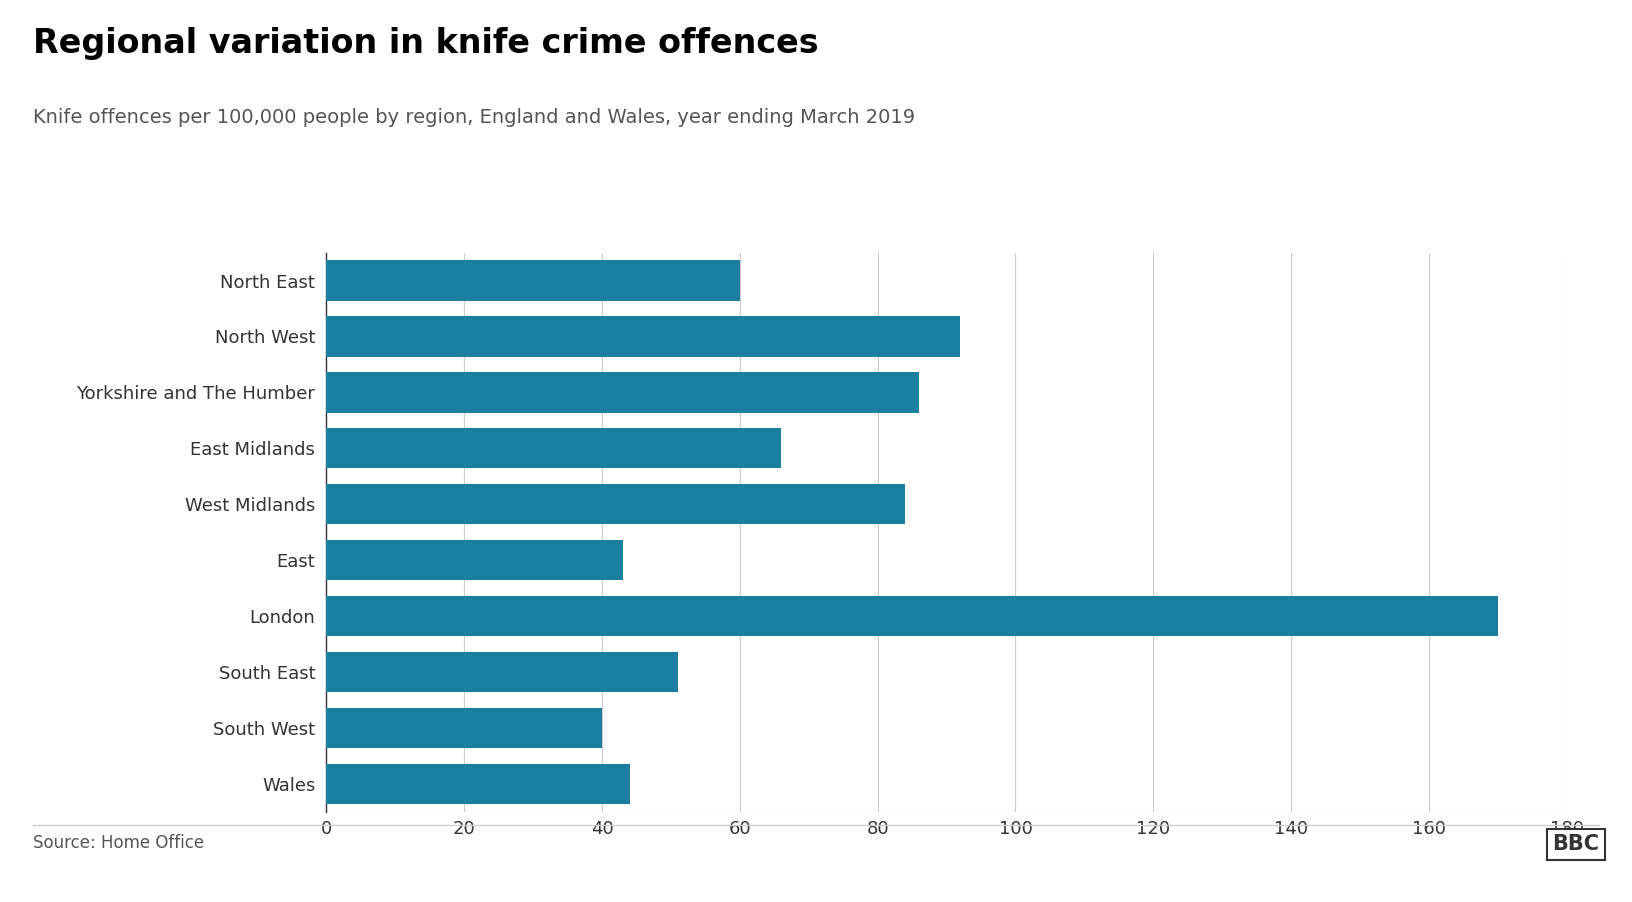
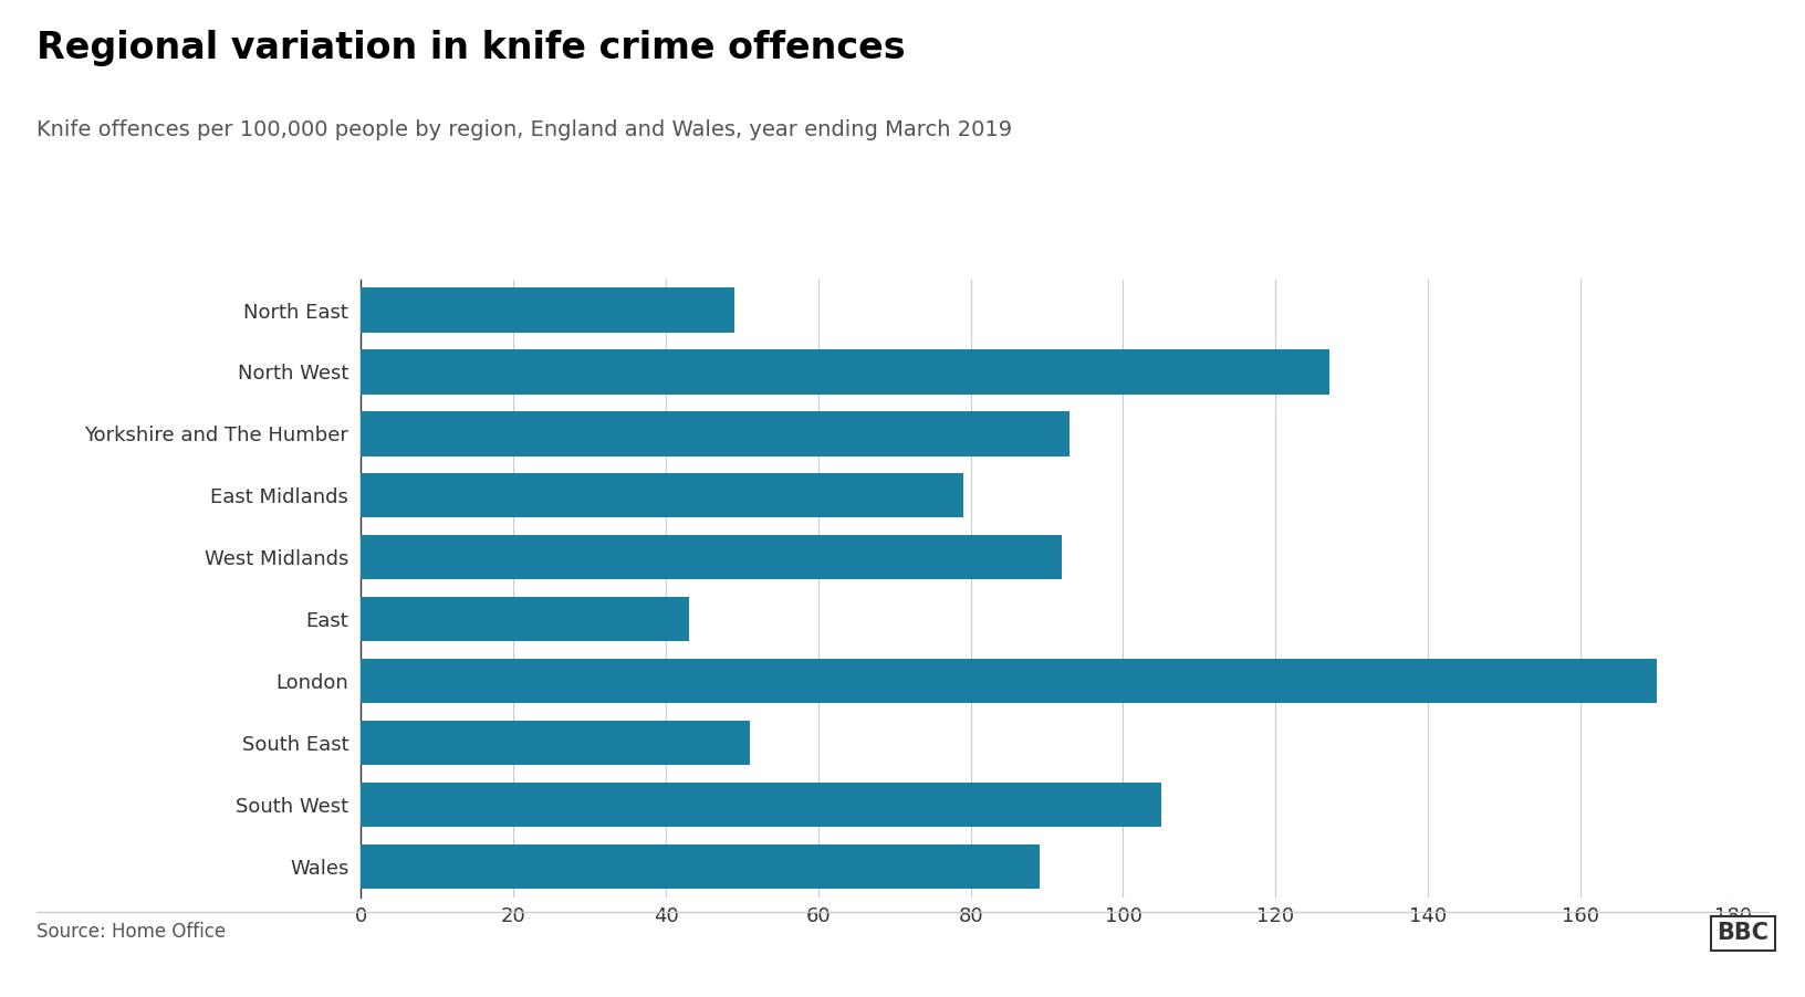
North East: 60 -> 49
North West: 92 -> 127
Yorkshire and The Humber: 86 -> 93
East Midlands: 66 -> 79
West Midlands: 84 -> 92
South West: 40 -> 105
Wales: 44 -> 89
